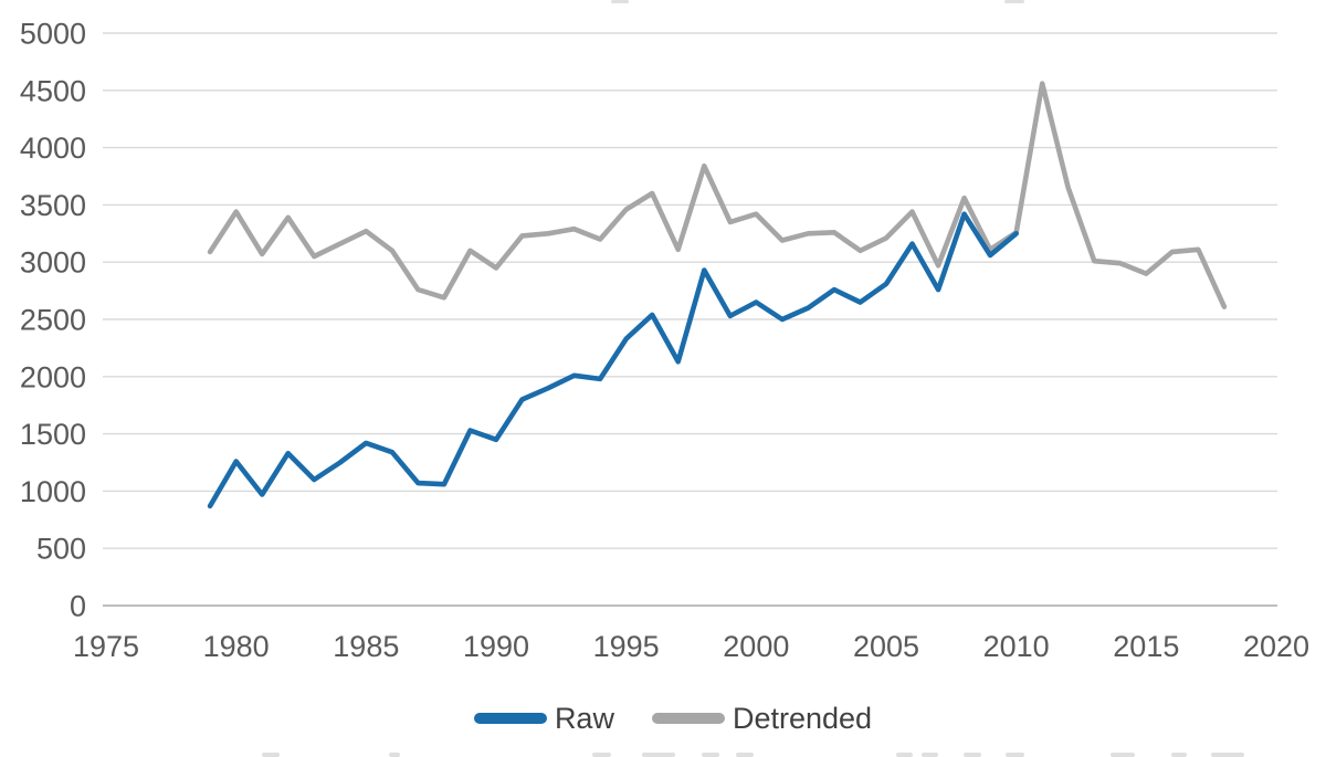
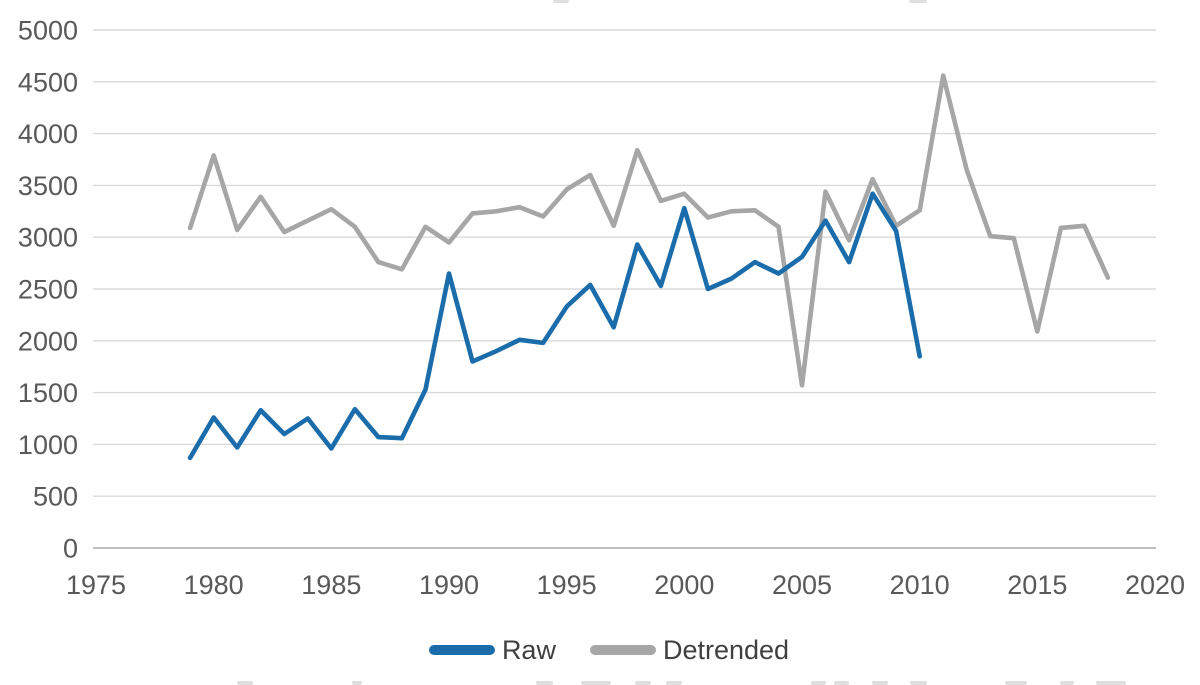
Detrended/1980: 3440 -> 3790
Raw/1985: 1420 -> 960
Raw/1990: 1450 -> 2650
Raw/2000: 2650 -> 3280
Detrended/2005: 3210 -> 1570
Raw/2010: 3250 -> 1850
Detrended/2015: 2900 -> 2090
